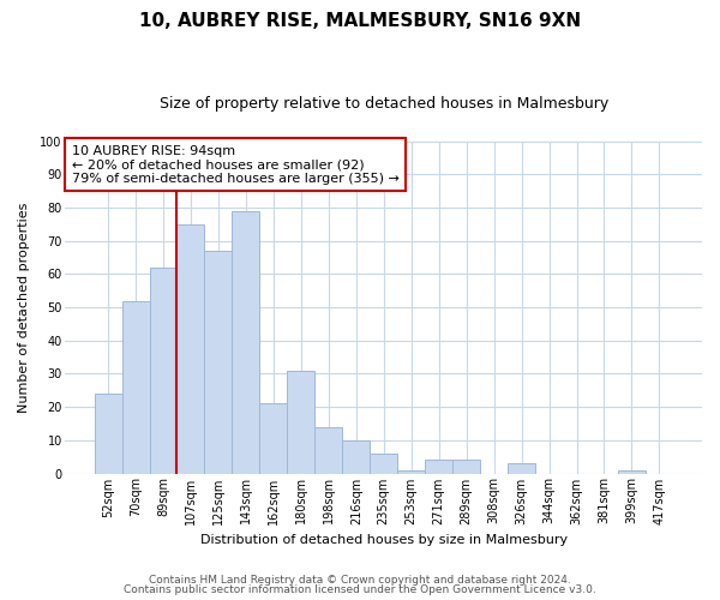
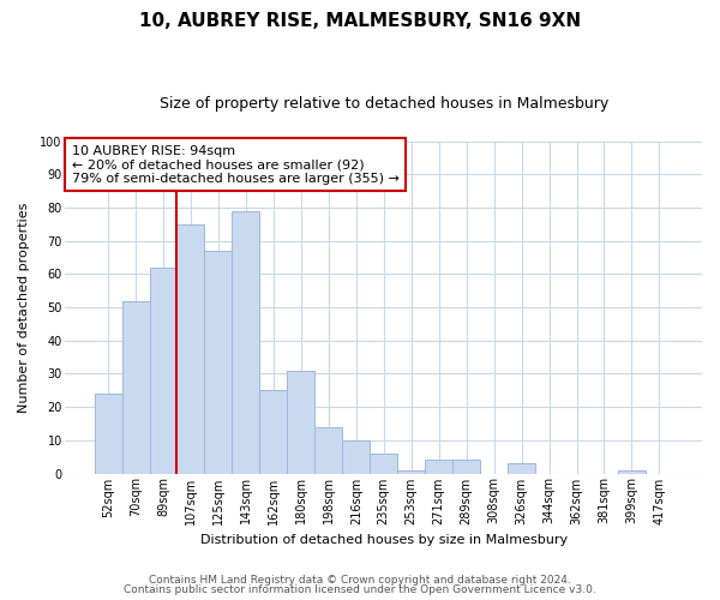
162sqm: 21 -> 25
